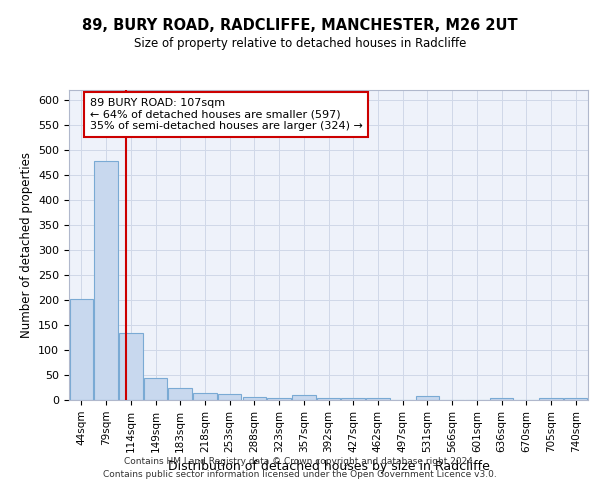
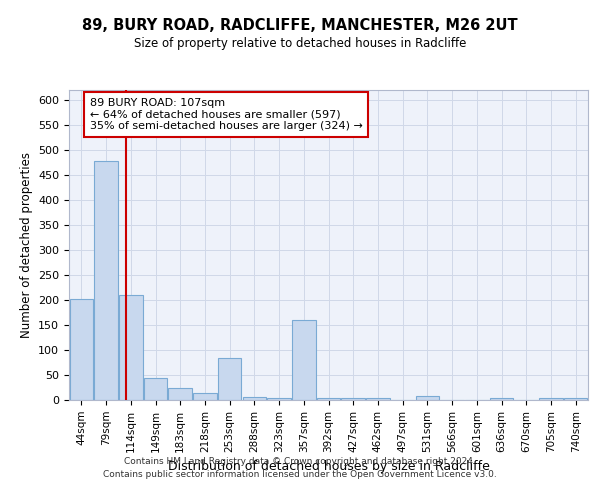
114sqm: 135 -> 210
253sqm: 12 -> 85
357sqm: 10 -> 160
